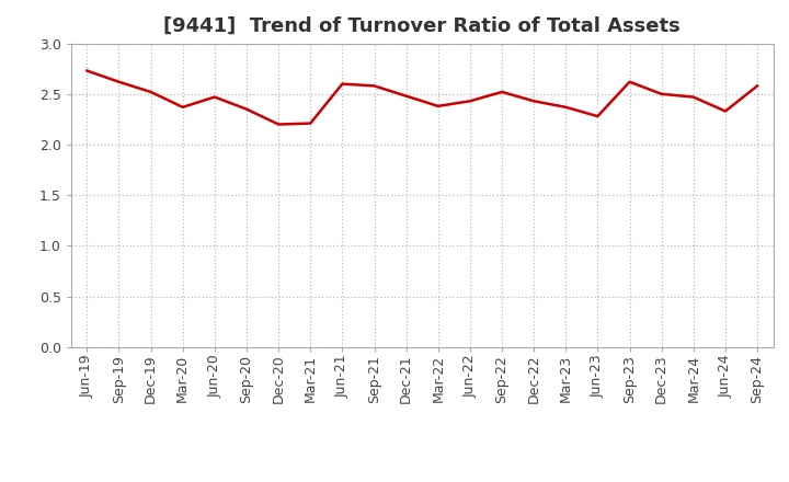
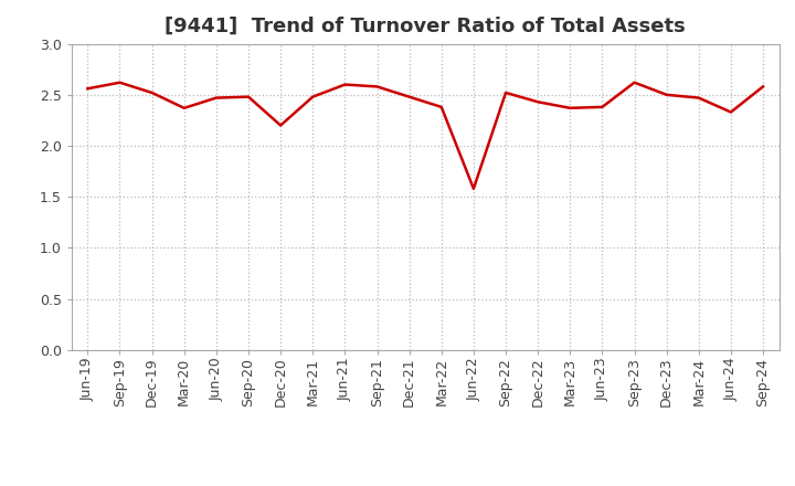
Jun-19: 2.73 -> 2.56
Sep-20: 2.35 -> 2.48
Mar-21: 2.21 -> 2.48
Jun-22: 2.43 -> 1.58
Jun-23: 2.28 -> 2.38
